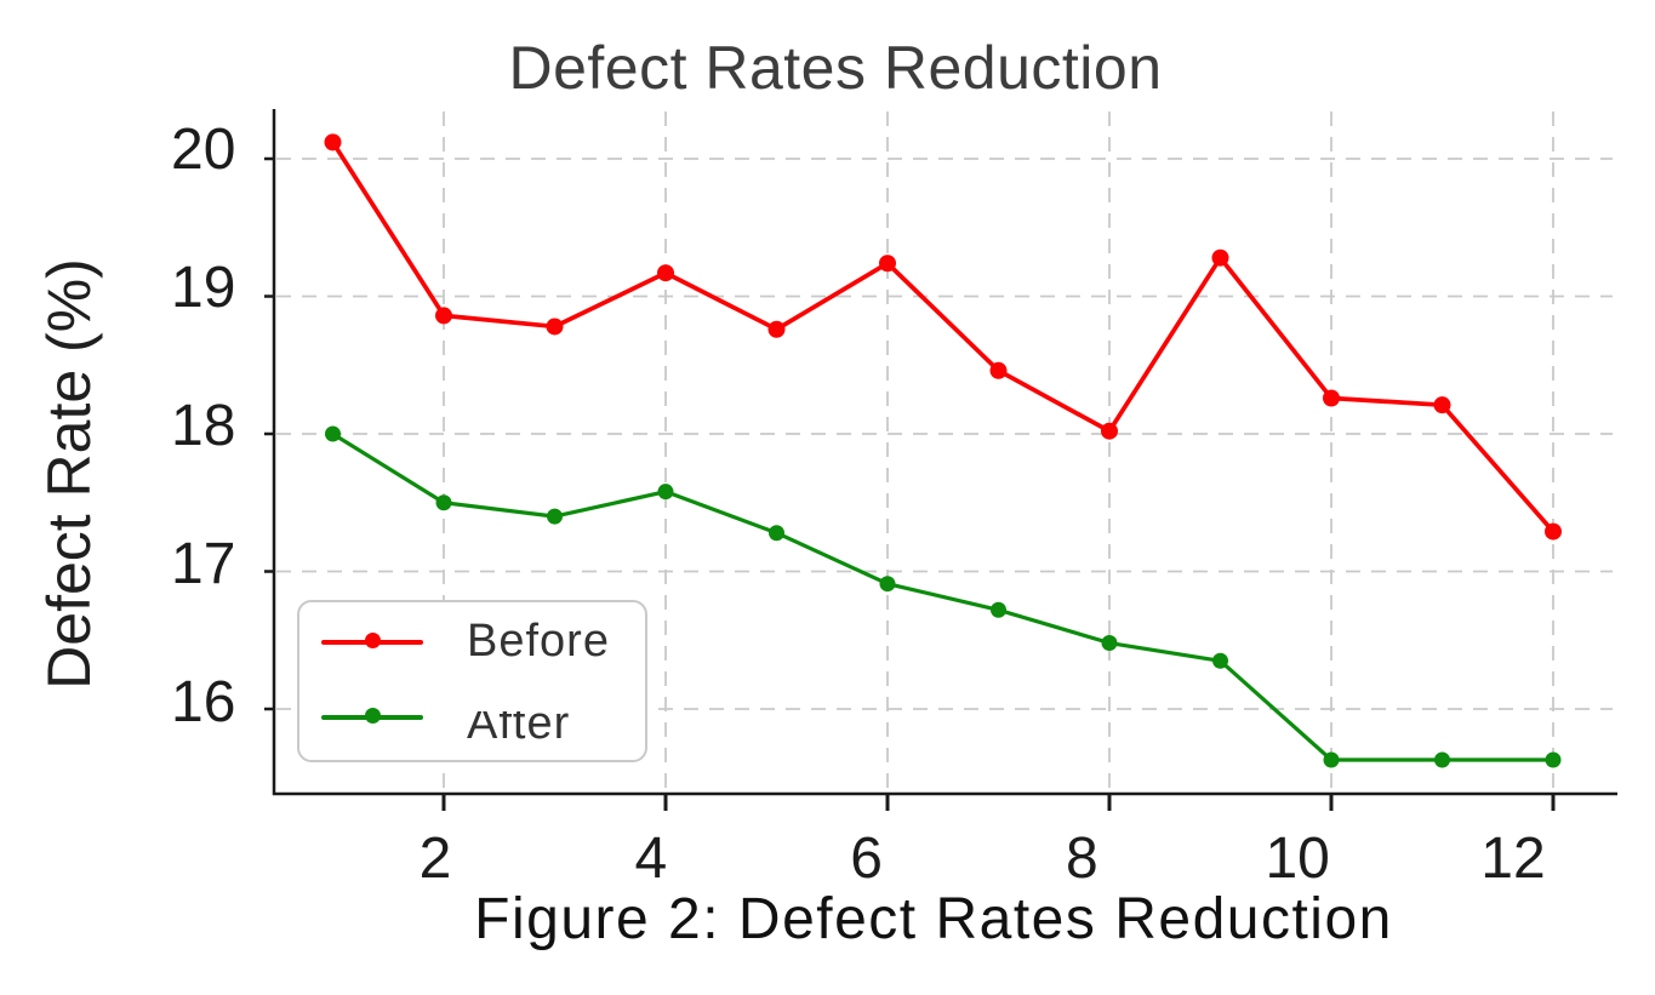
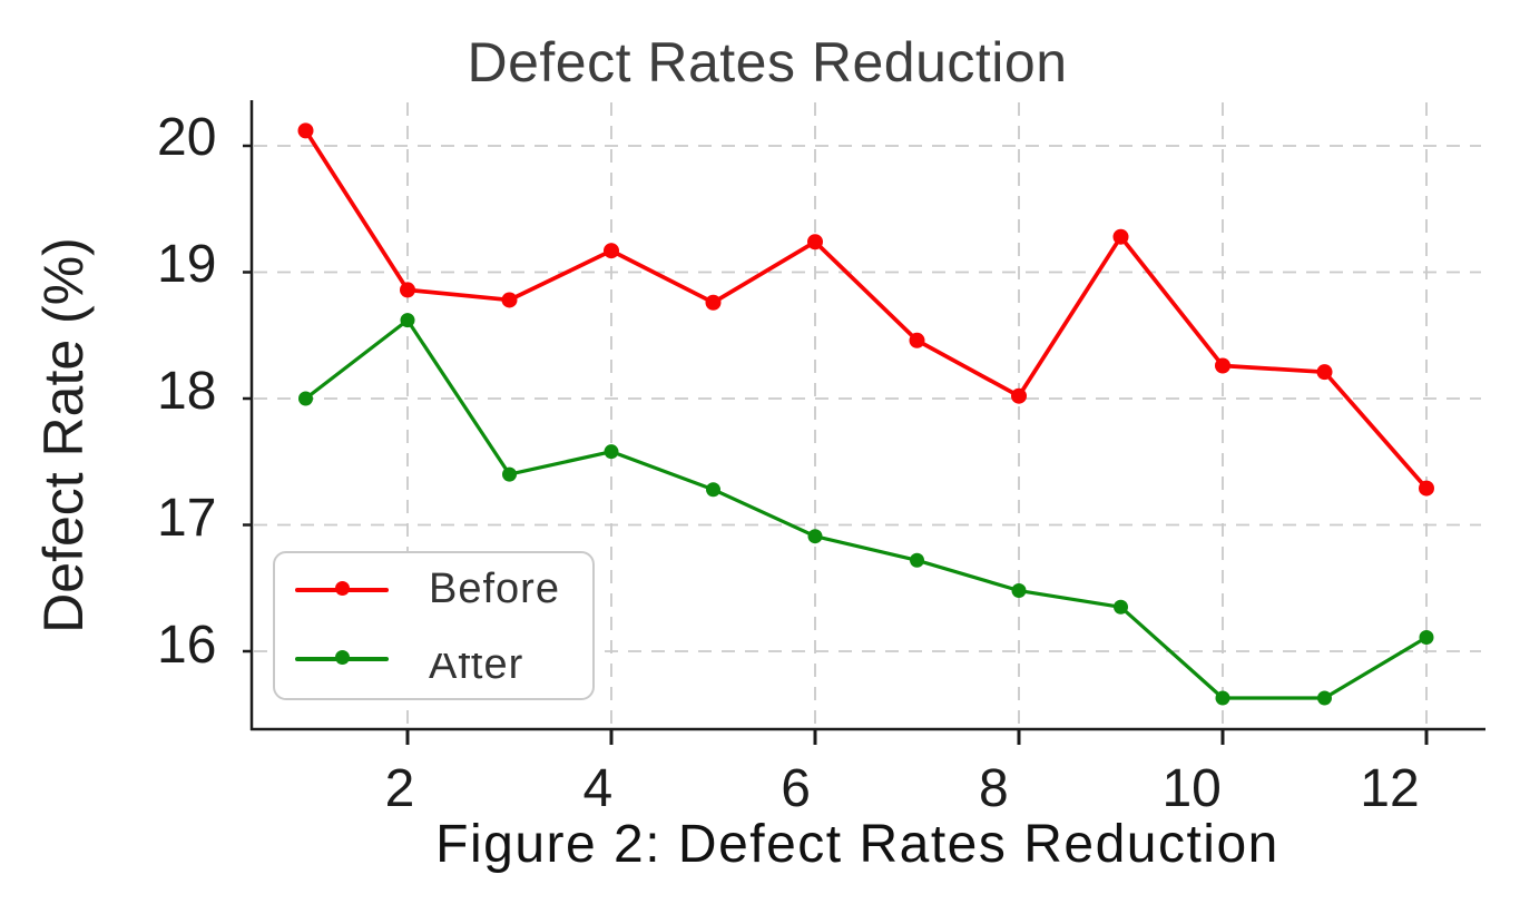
After/2: 17.50 -> 18.62
After/12: 15.63 -> 16.11
